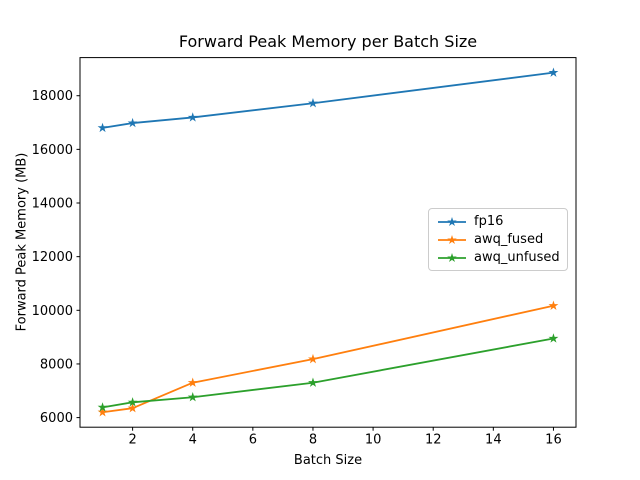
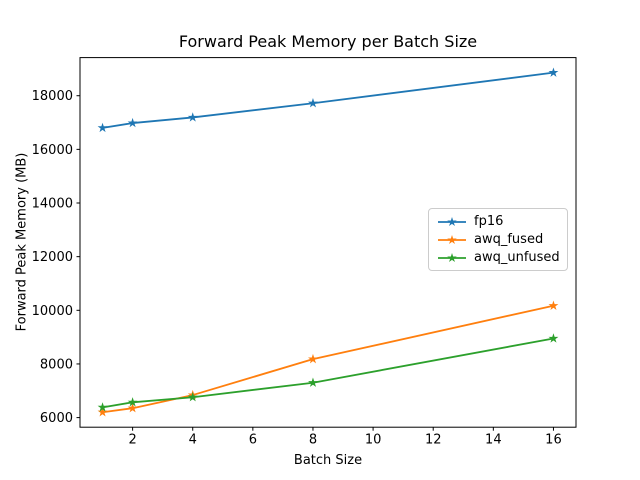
awq_fused/4: 7300 -> 6800
